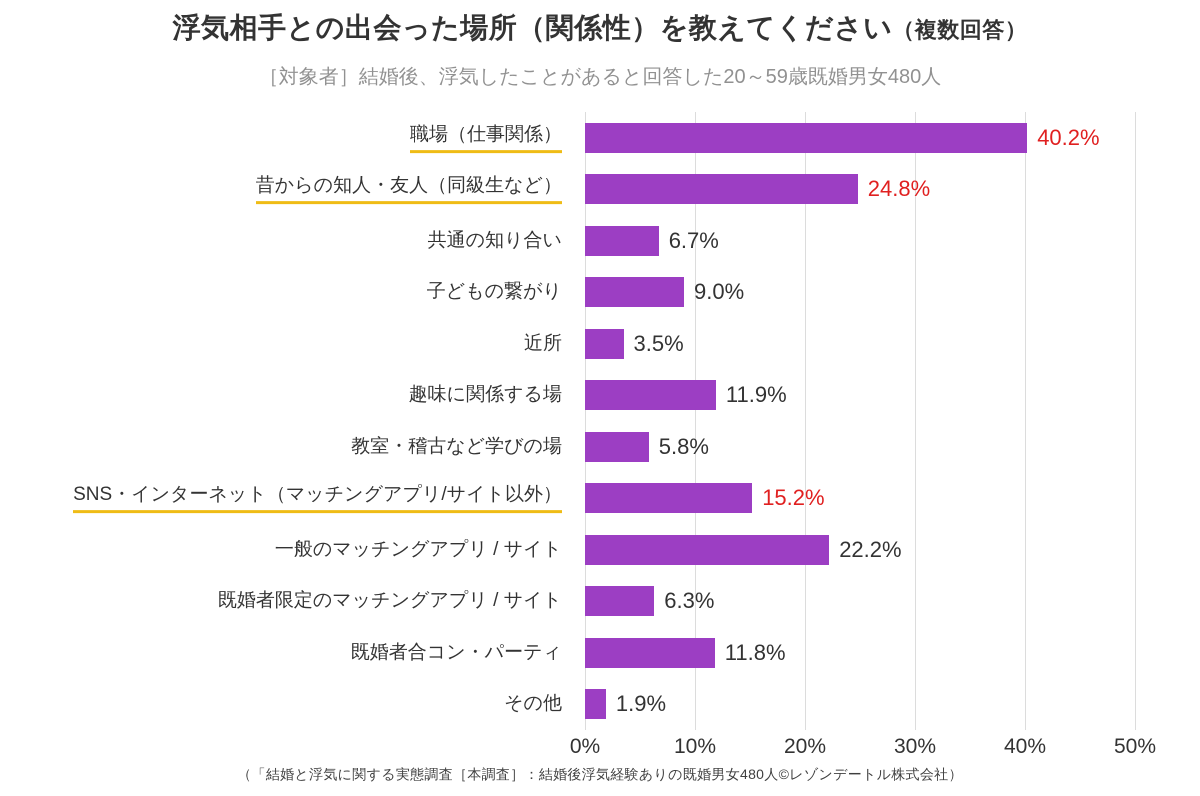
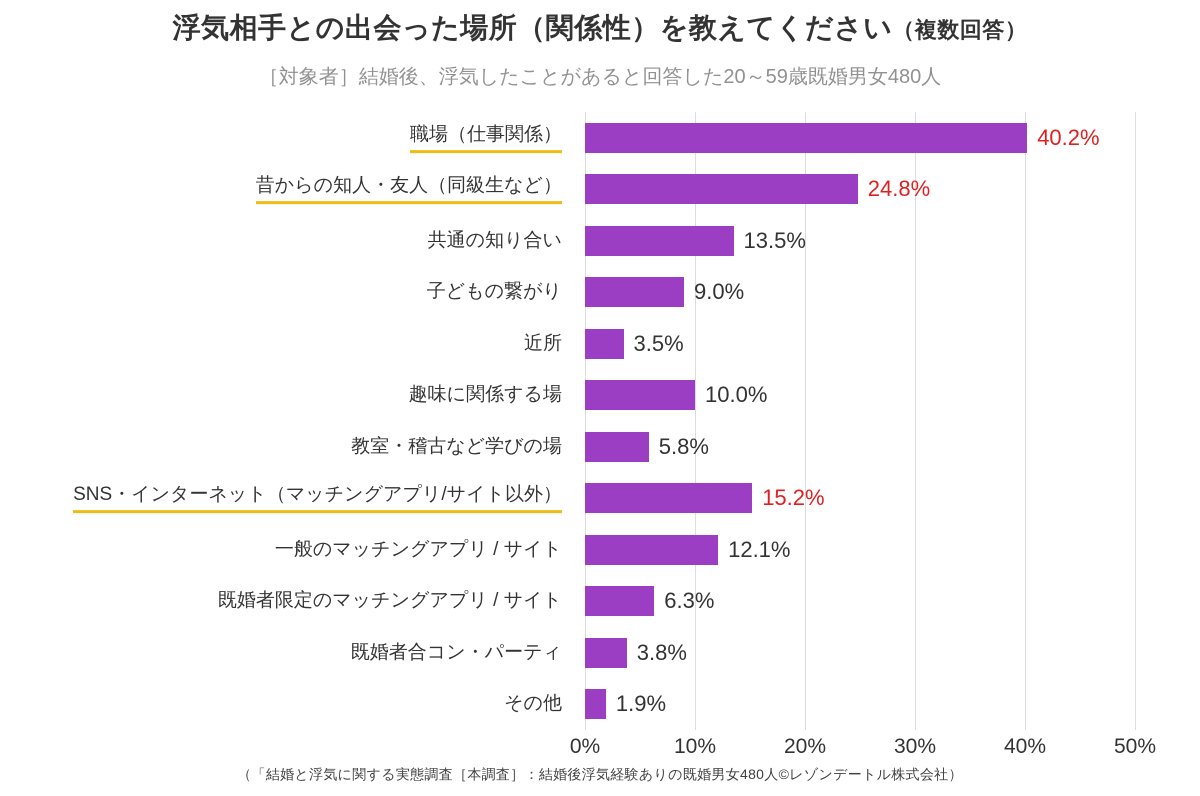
共通の知り合い: 6.7% -> 13.5%
趣味に関係する場: 11.9% -> 10.0%
一般のマッチングアプリ / サイト: 22.2% -> 12.1%
既婚者合コン・パーティ: 11.8% -> 3.8%
